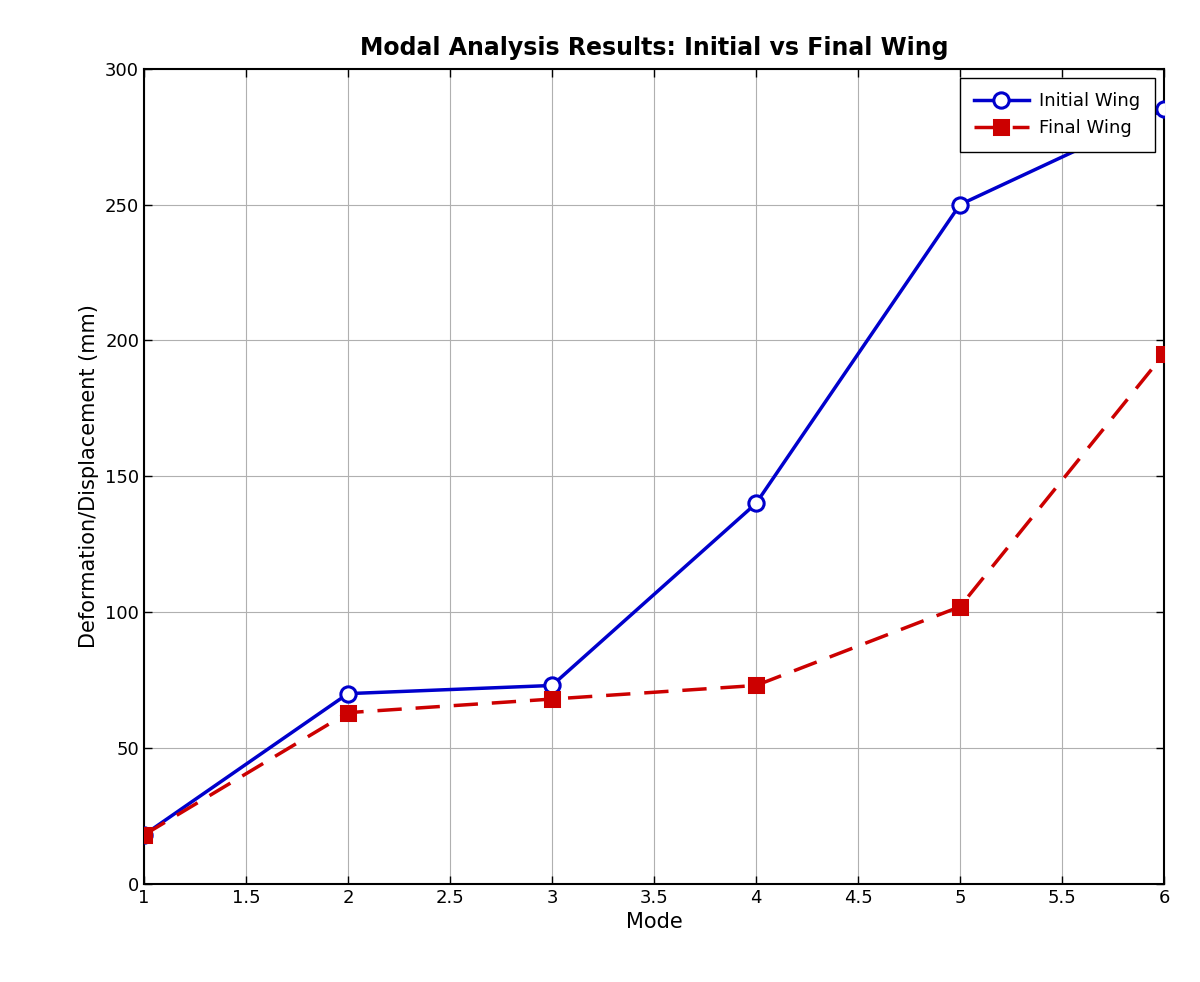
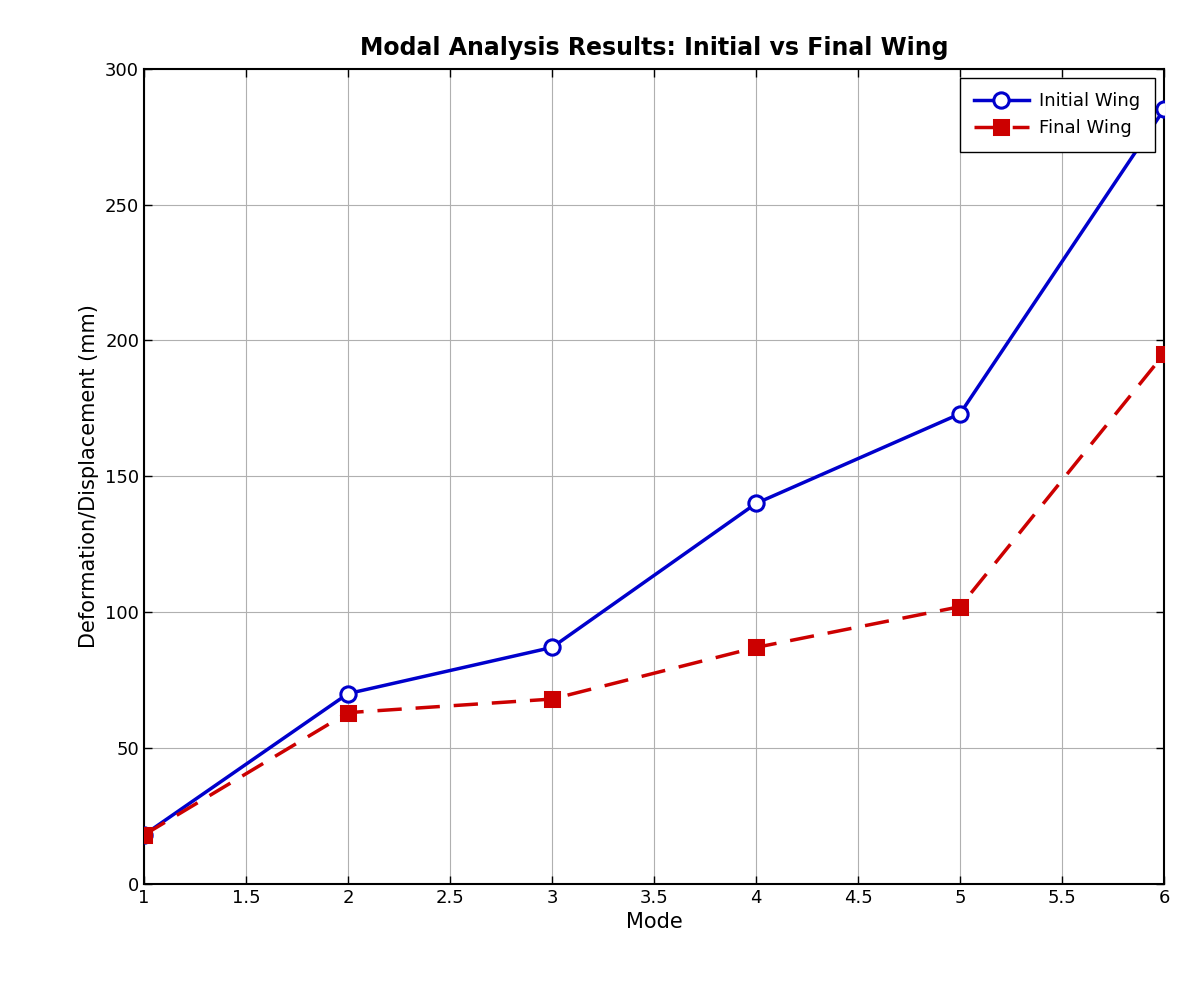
Initial Wing/3: 73 -> 87
Final Wing/4: 73 -> 87
Initial Wing/5: 250 -> 173
